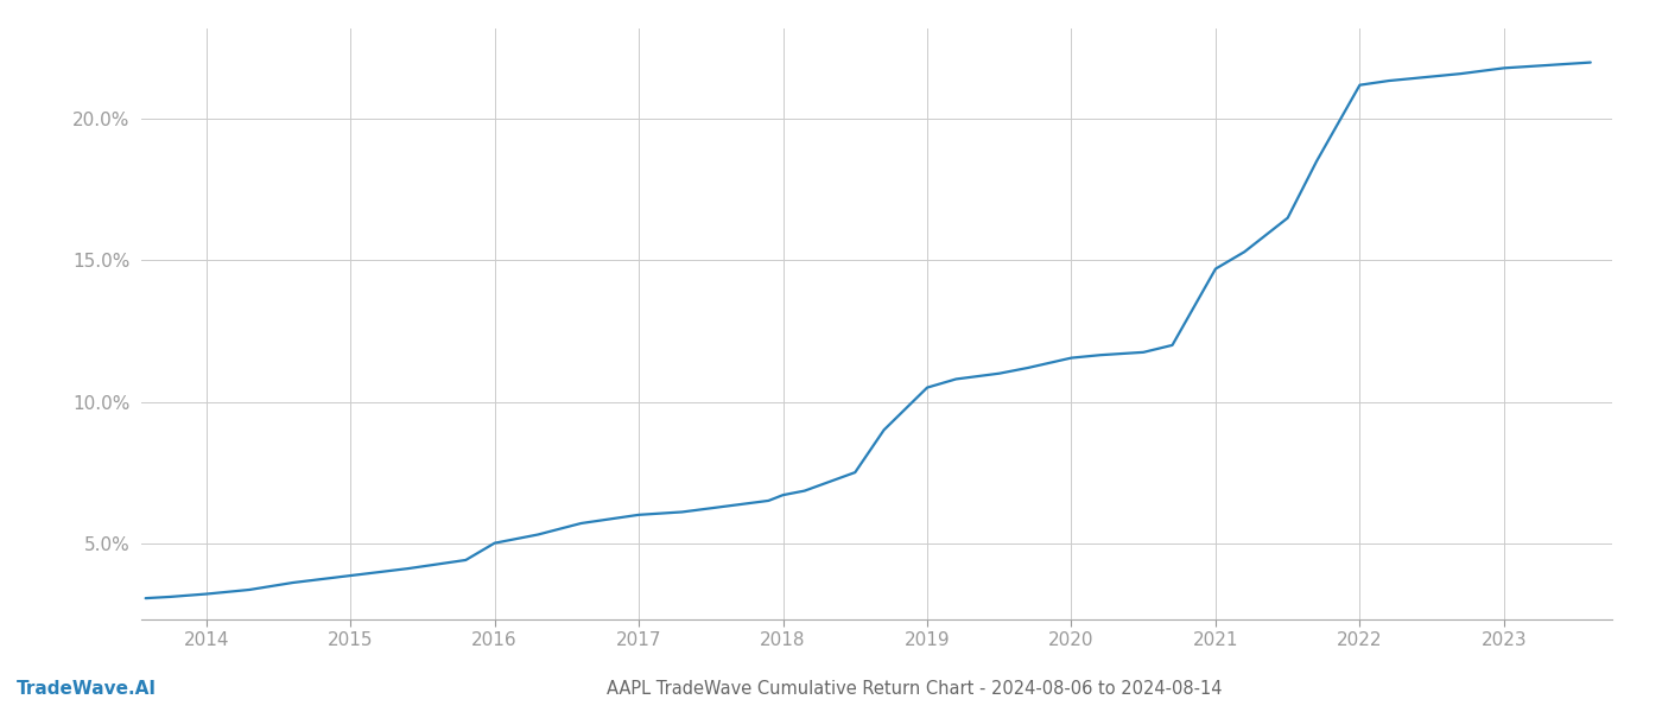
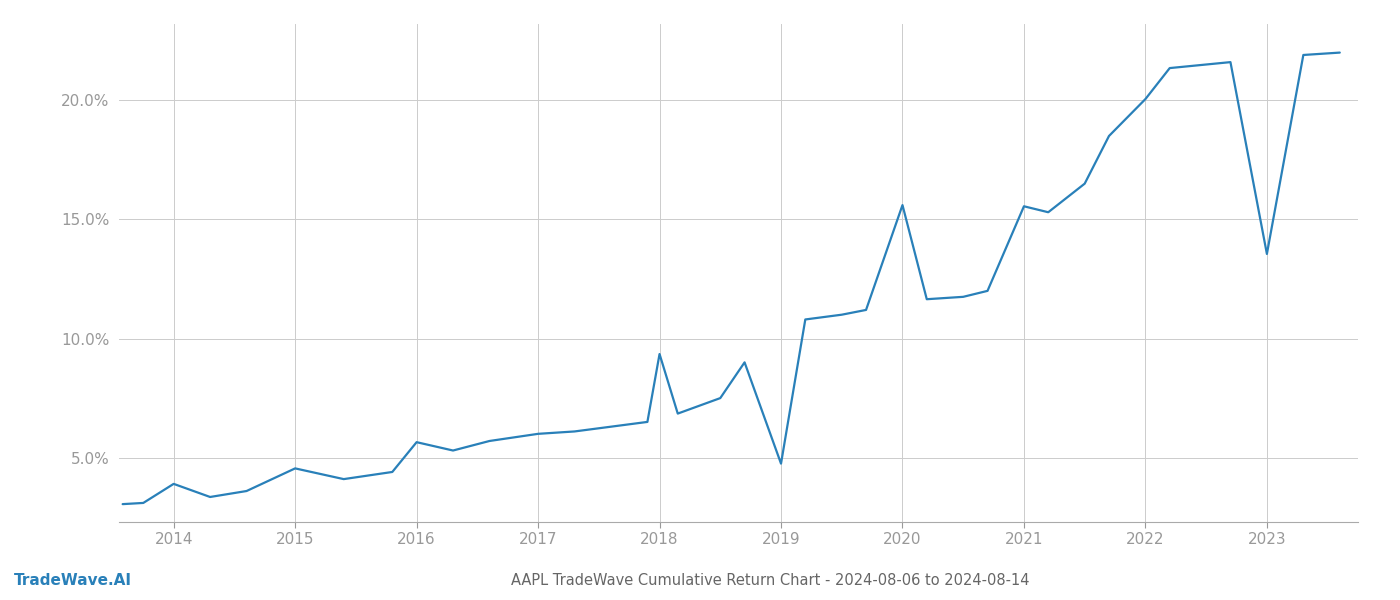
2014: 3.20% -> 3.90%
2015: 3.85% -> 4.55%
2016: 5.00% -> 5.65%
2018: 6.70% -> 9.35%
2019: 10.50% -> 4.75%
2020: 11.55% -> 15.60%
2021: 14.70% -> 15.55%
2022: 21.20% -> 20.05%
2023: 21.80% -> 13.55%
